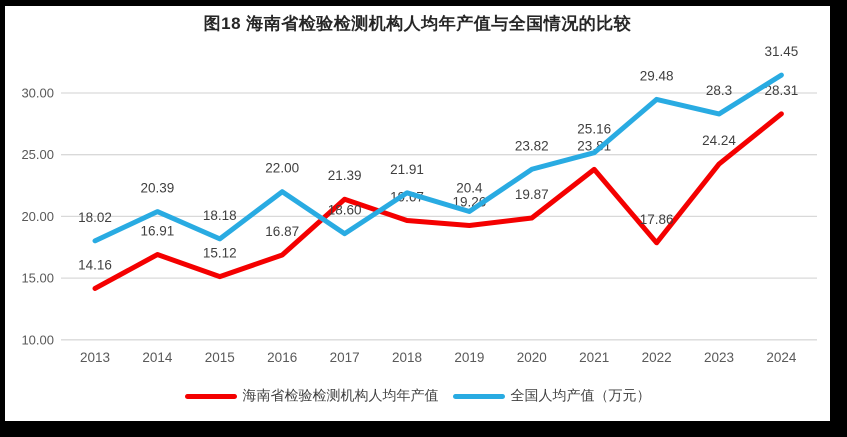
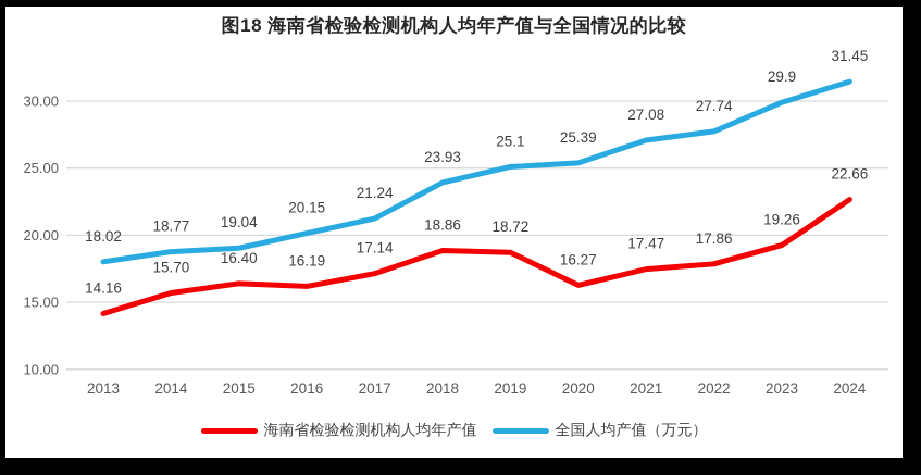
海南省检验检测机构人均年产值/2014: 16.91 -> 15.70
全国人均产值（万元）/2014: 20.39 -> 18.77
海南省检验检测机构人均年产值/2015: 15.12 -> 16.40
全国人均产值（万元）/2015: 18.18 -> 19.04
海南省检验检测机构人均年产值/2016: 16.87 -> 16.19
全国人均产值（万元）/2016: 22.00 -> 20.15
海南省检验检测机构人均年产值/2017: 21.39 -> 17.14
全国人均产值（万元）/2017: 18.60 -> 21.24
海南省检验检测机构人均年产值/2018: 19.67 -> 18.86
全国人均产值（万元）/2018: 21.91 -> 23.93
海南省检验检测机构人均年产值/2019: 19.26 -> 18.72
全国人均产值（万元）/2019: 20.4 -> 25.1
海南省检验检测机构人均年产值/2020: 19.87 -> 16.27
全国人均产值（万元）/2020: 23.82 -> 25.39
海南省检验检测机构人均年产值/2021: 23.81 -> 17.47
全国人均产值（万元）/2021: 25.16 -> 27.08
全国人均产值（万元）/2022: 29.48 -> 27.74
海南省检验检测机构人均年产值/2023: 24.24 -> 19.26
全国人均产值（万元）/2023: 28.3 -> 29.9
海南省检验检测机构人均年产值/2024: 28.31 -> 22.66
